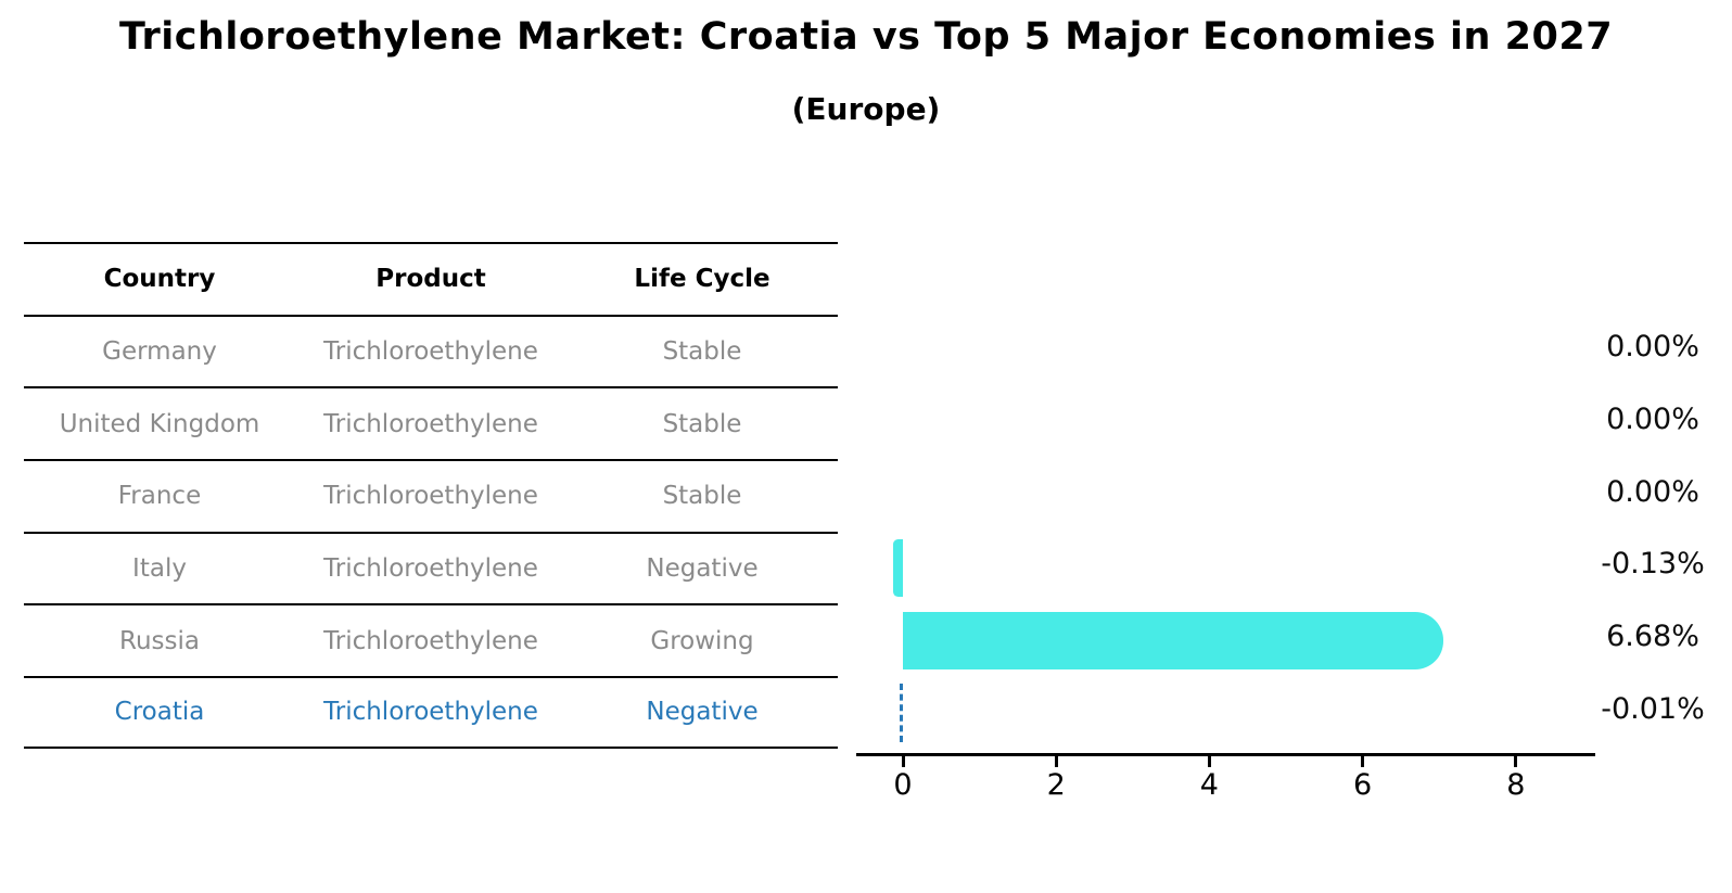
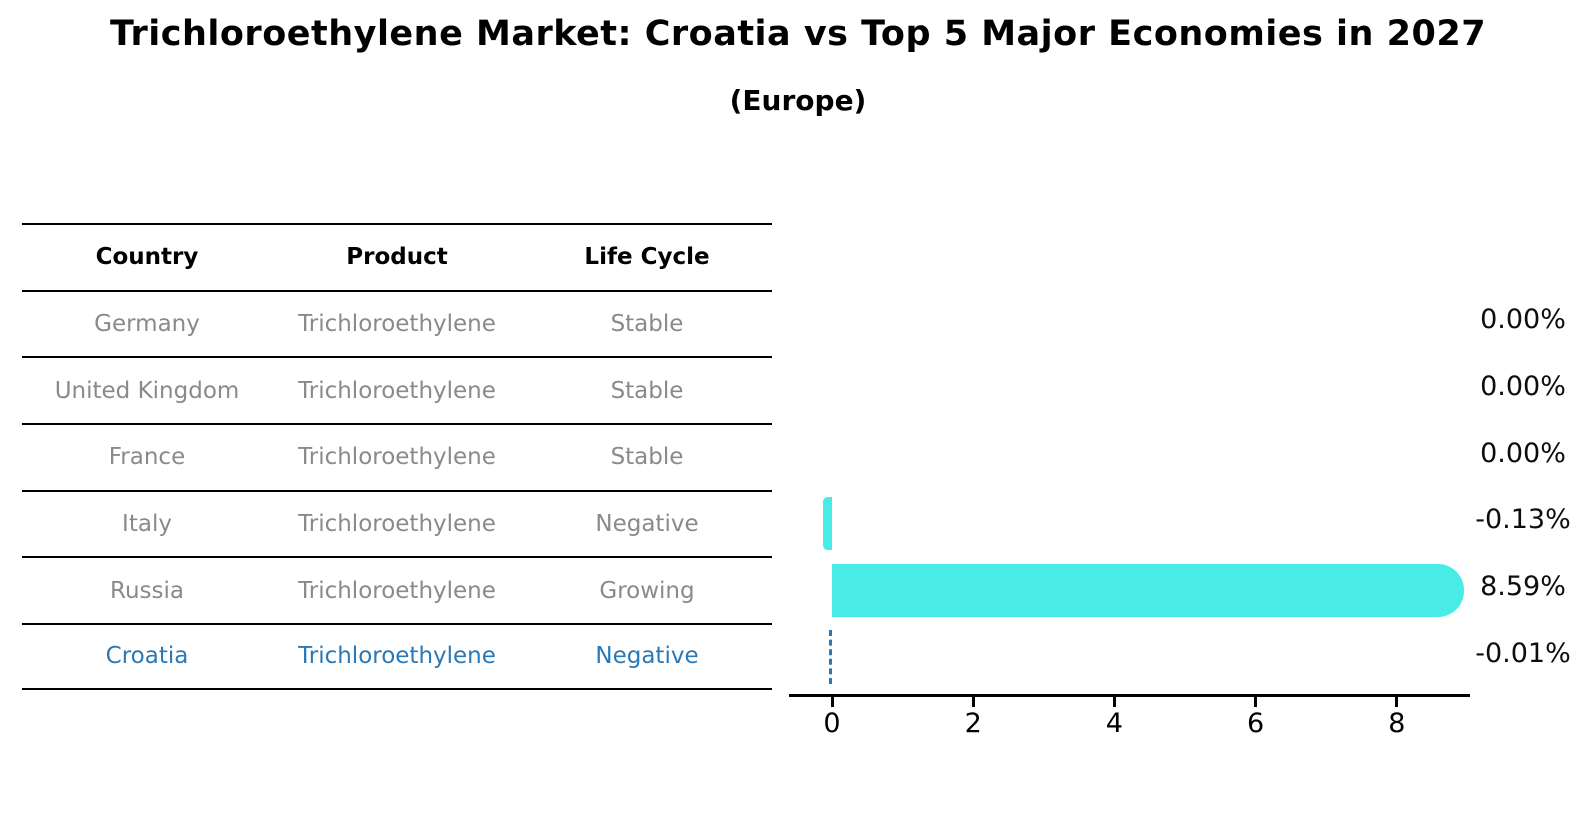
Russia: 6.68% -> 8.59%
